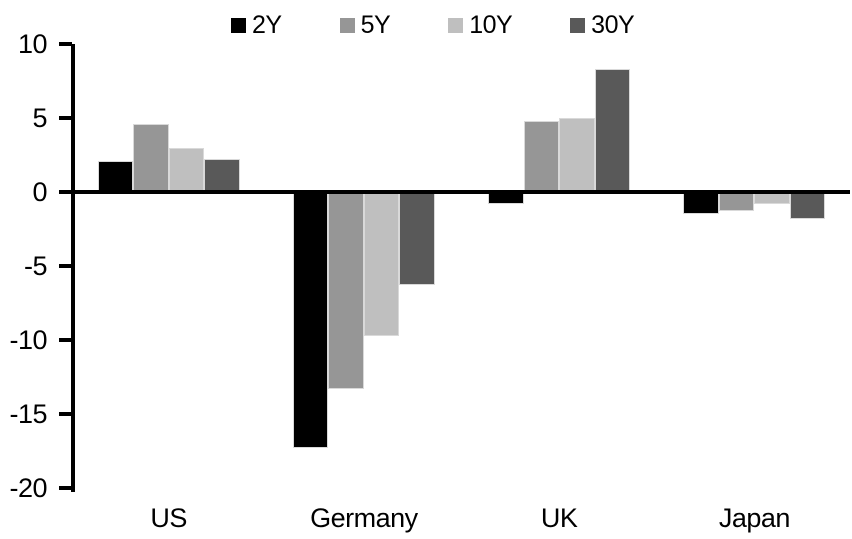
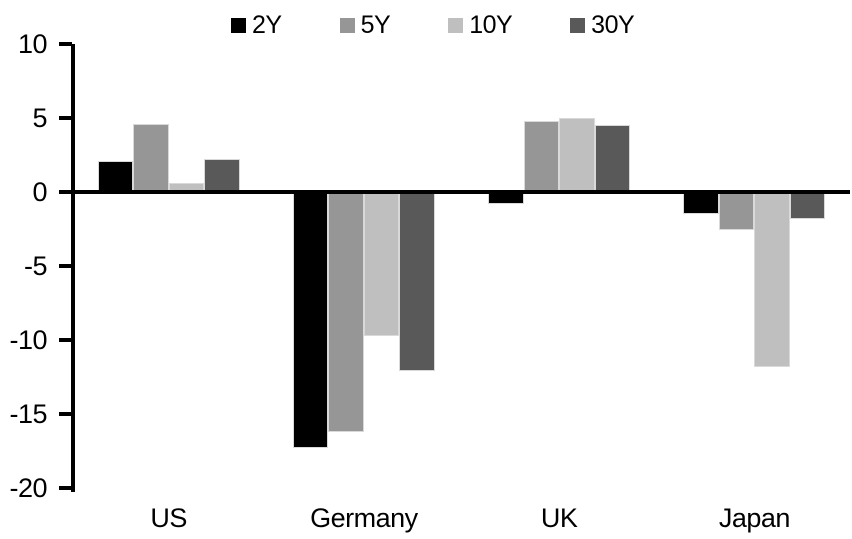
10Y/US: 3.0 -> 0.6
5Y/Germany: -13.3 -> -16.2
30Y/Germany: -6.3 -> -12.1
30Y/UK: 8.3 -> 4.5
5Y/Japan: -1.3 -> -2.6
10Y/Japan: -0.8 -> -11.8
